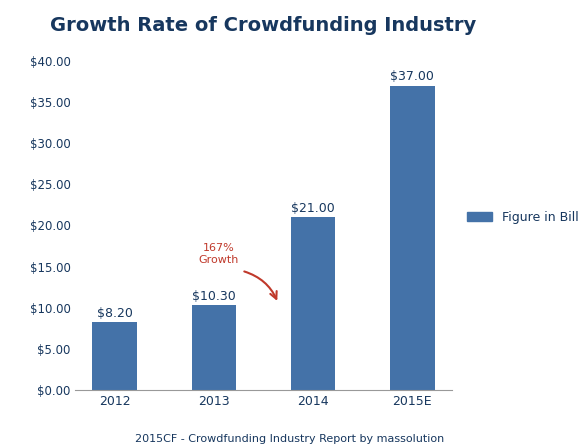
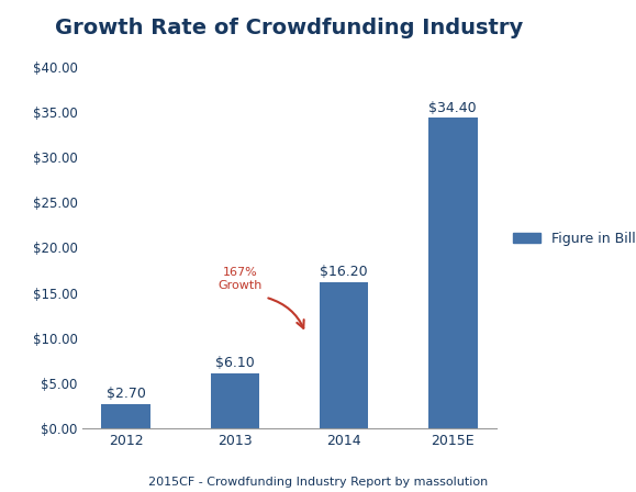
2012: $8.20 -> $2.70
2013: $10.30 -> $6.10
2014: $21.00 -> $16.20
2015E: $37.00 -> $34.40
